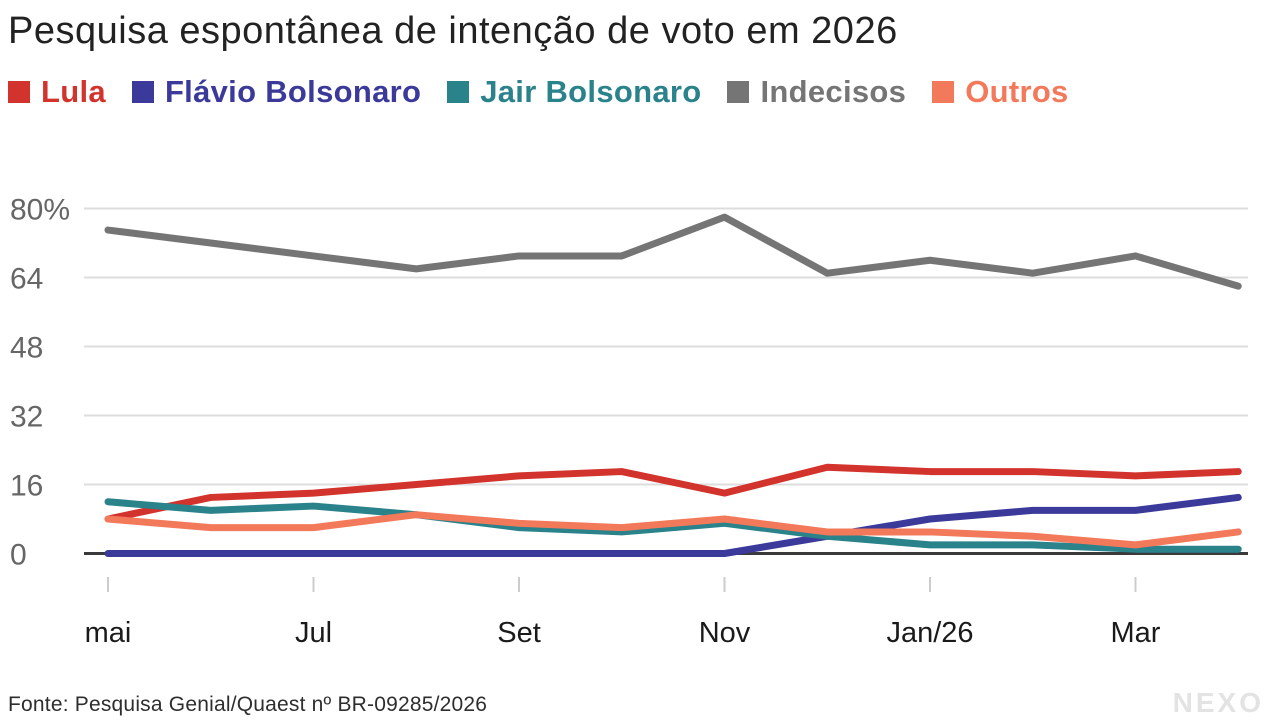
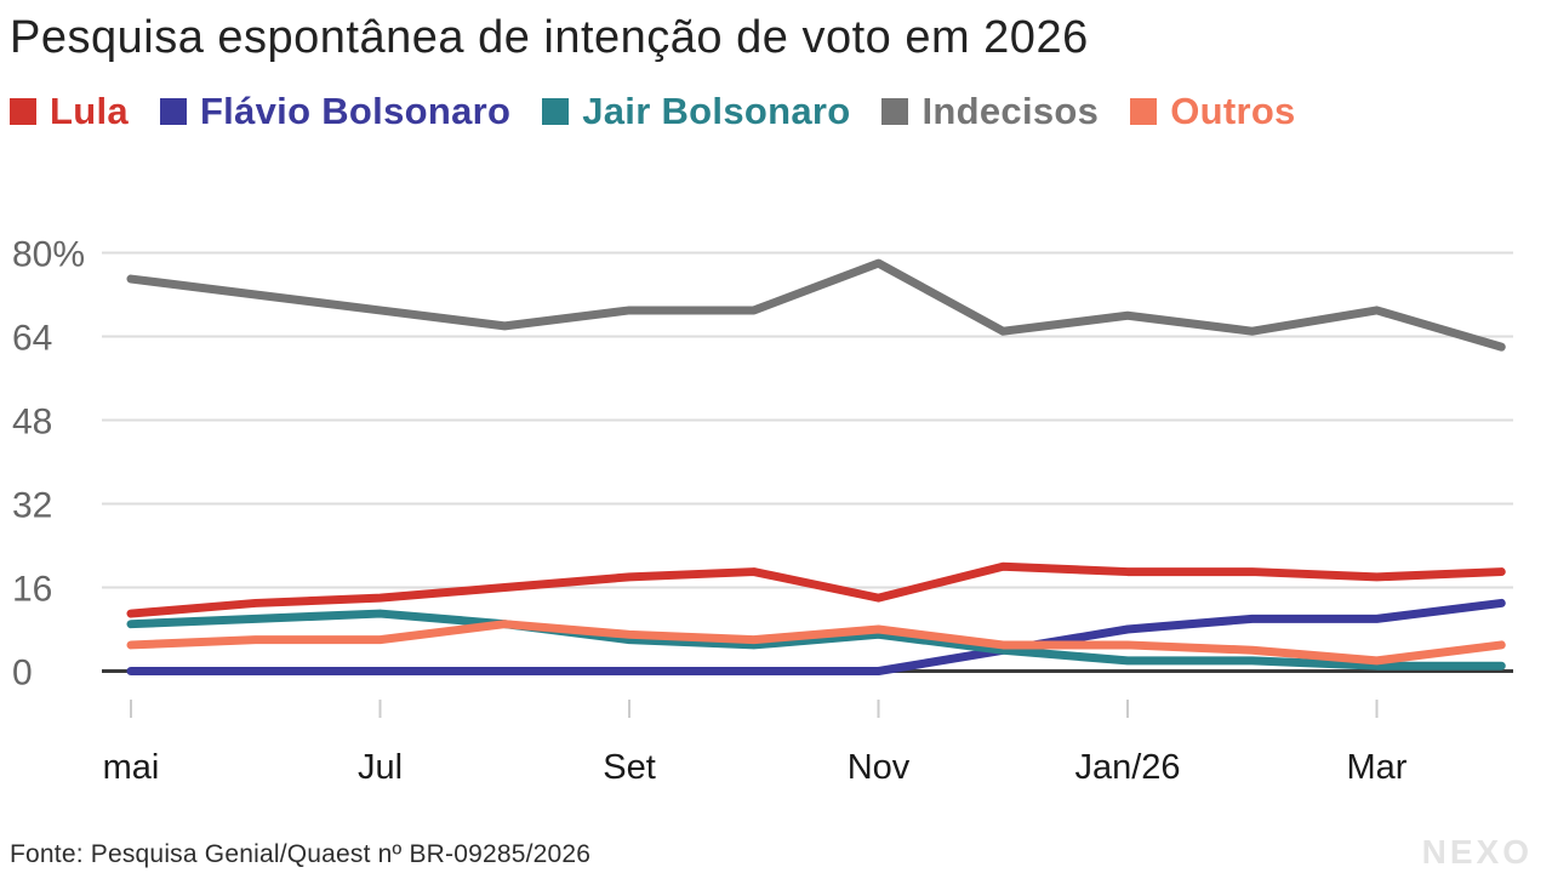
Lula/mai: 8% -> 11%
Jair Bolsonaro/mai: 12% -> 9%
Outros/mai: 8% -> 5%
